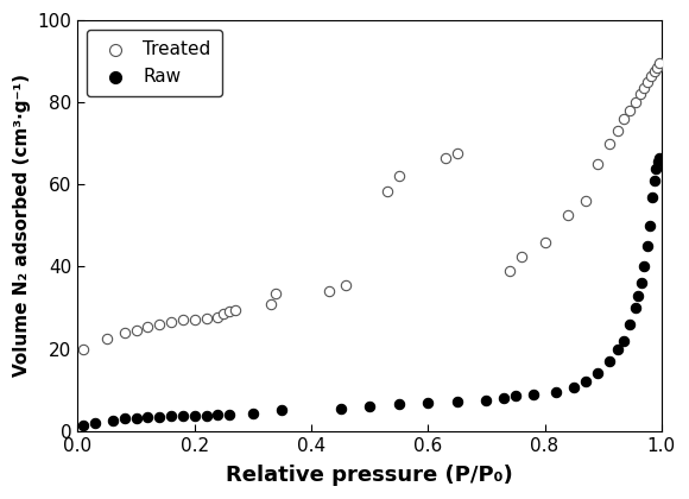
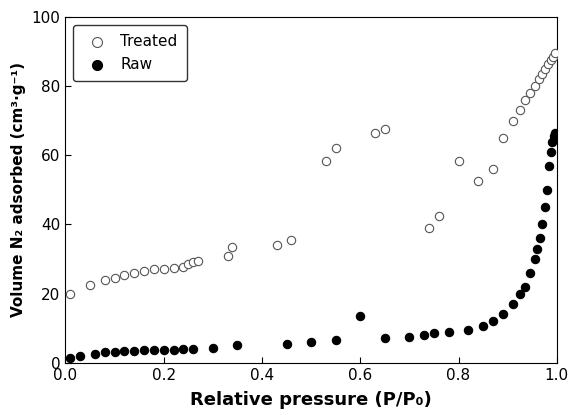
Raw/0.6: 7.0 -> 13.5
Treated/0.8: 46.0 -> 58.5
